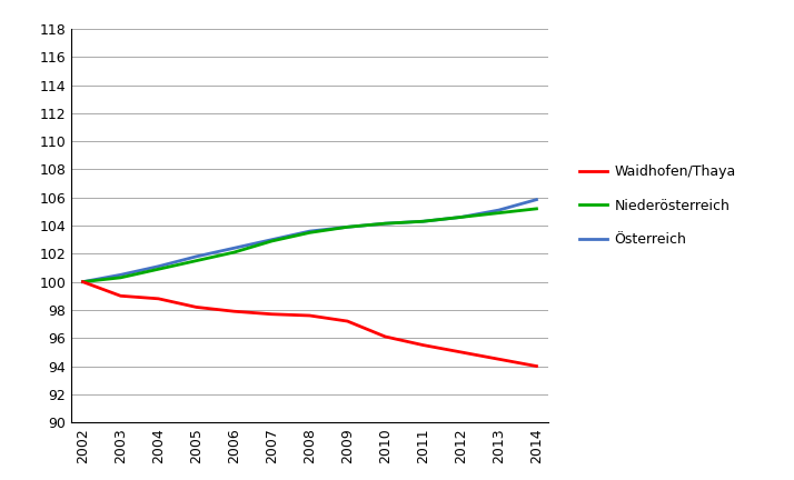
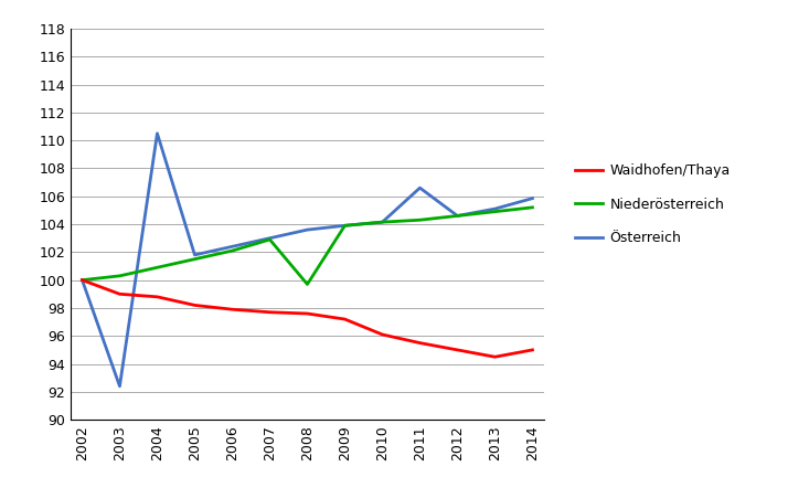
Österreich/2003: 100.5 -> 92.4
Österreich/2004: 101.1 -> 110.5
Niederösterreich/2008: 103.5 -> 99.7
Österreich/2011: 104.3 -> 106.6
Waidhofen/Thaya/2014: 94.0 -> 95.0
